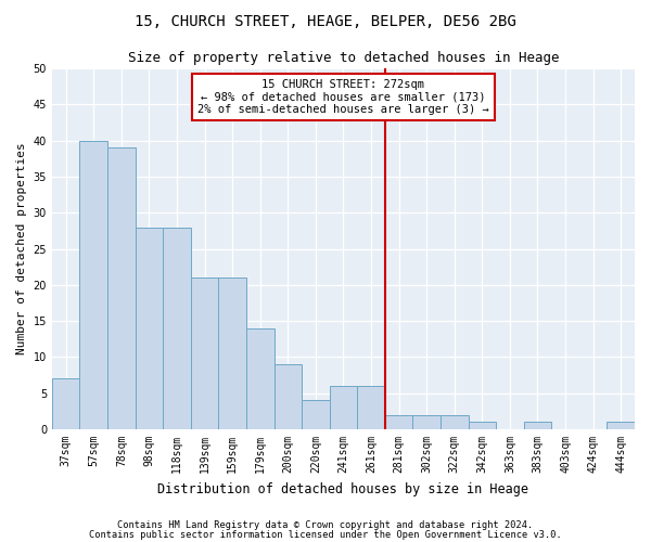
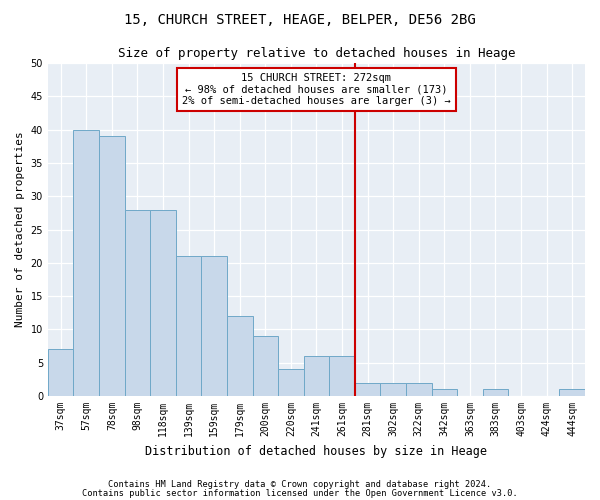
179sqm: 14 -> 12
